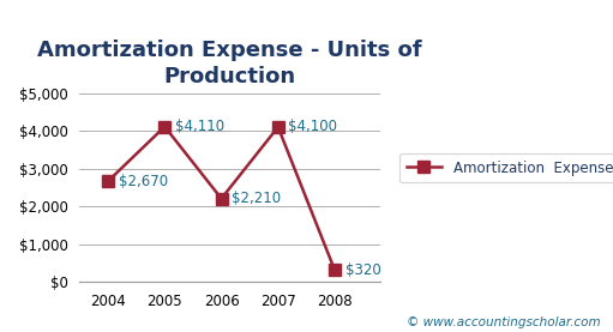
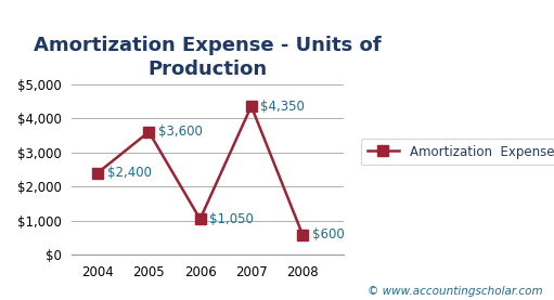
2004: $2,670 -> $2,400
2005: $4,110 -> $3,600
2006: $2,210 -> $1,050
2007: $4,100 -> $4,350
2008: $320 -> $600
